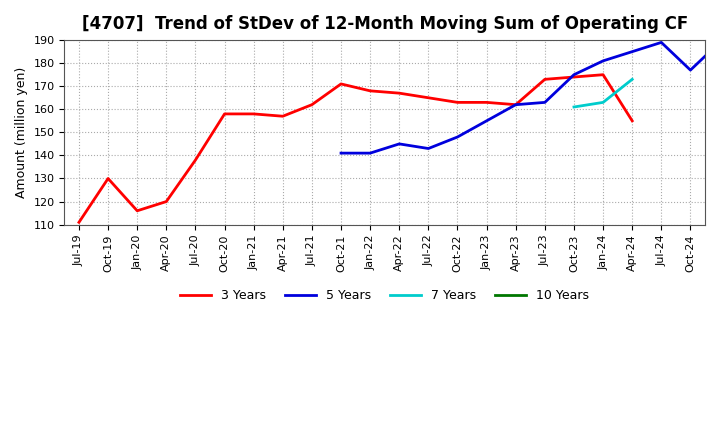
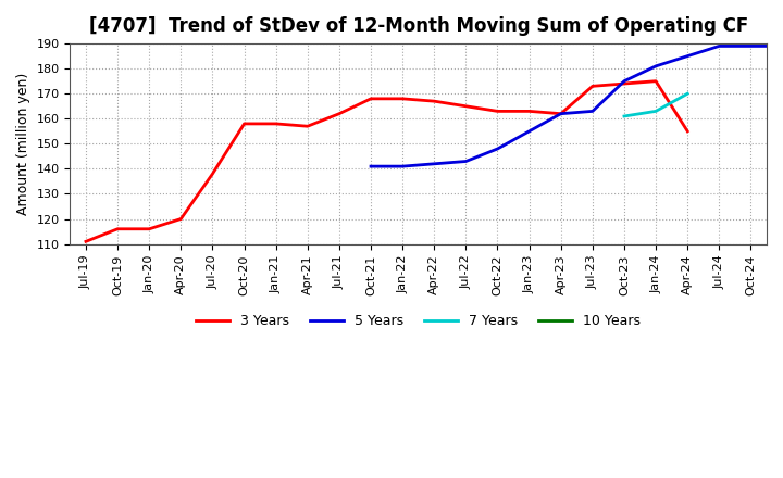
3 Years/Oct-19: 130 -> 116
3 Years/Oct-21: 171 -> 168
5 Years/Apr-22: 145 -> 142
7 Years/Apr-24: 173 -> 170
5 Years/Oct-24: 177 -> 189
